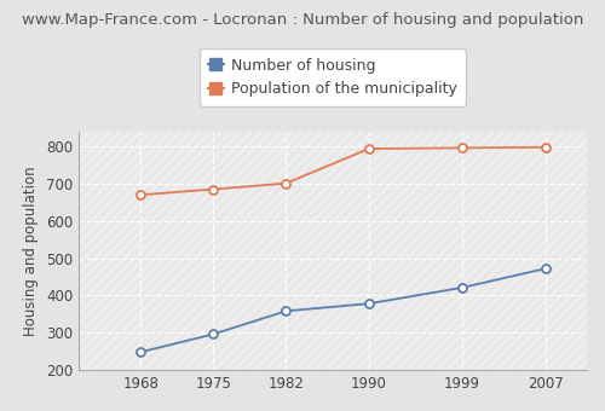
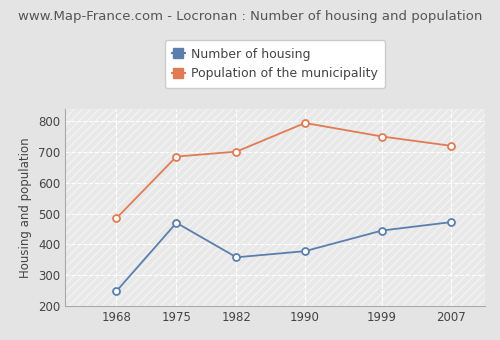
Population of the municipality/1968: 670 -> 485
Number of housing/1975: 296 -> 470
Number of housing/1999: 421 -> 445
Population of the municipality/1999: 796 -> 750
Population of the municipality/2007: 798 -> 720
